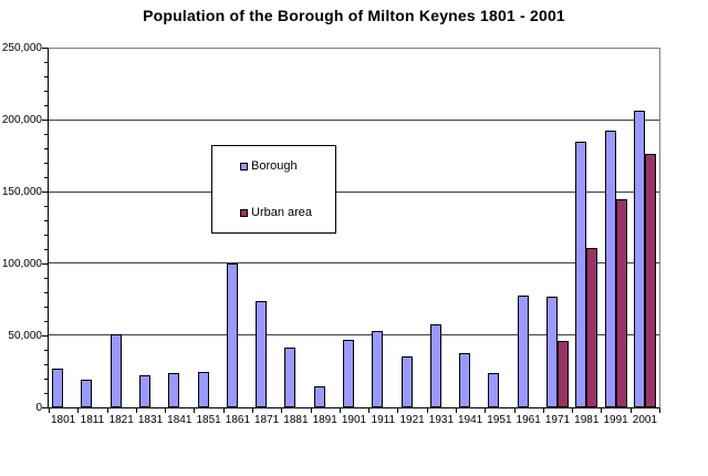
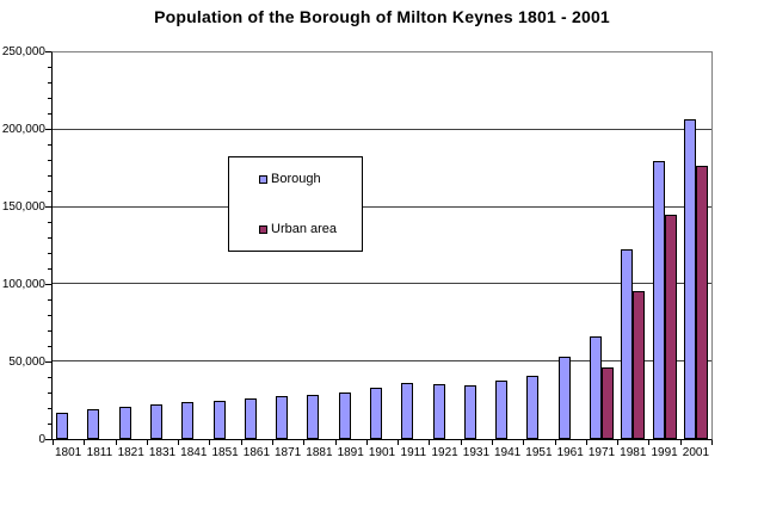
Borough/1801: 27000 -> 17000
Borough/1821: 51000 -> 21000
Borough/1861: 100000 -> 26000
Borough/1871: 74000 -> 28000
Borough/1881: 42000 -> 28000
Borough/1891: 15000 -> 30000
Borough/1901: 47000 -> 34000
Borough/1911: 53000 -> 36000
Borough/1931: 58000 -> 35000
Borough/1951: 24000 -> 41000
Borough/1961: 78000 -> 53000
Borough/1971: 77000 -> 66000
Borough/1981: 185000 -> 123000
Urban area/1981: 111000 -> 96000
Borough/1991: 193000 -> 180000
